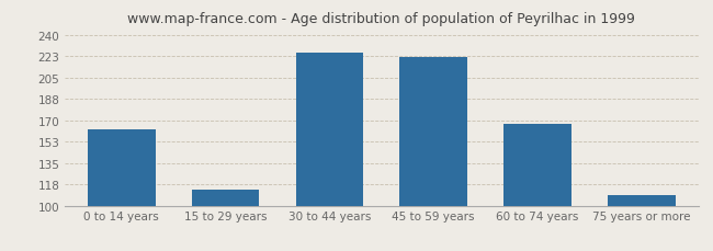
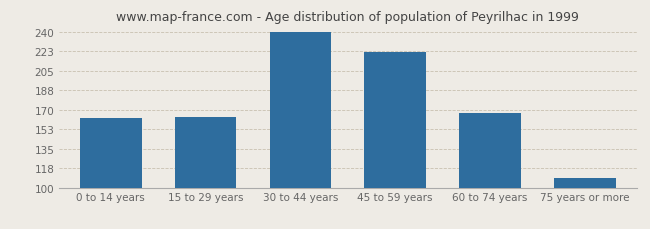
15 to 29 years: 113 -> 164
30 to 44 years: 226 -> 240
